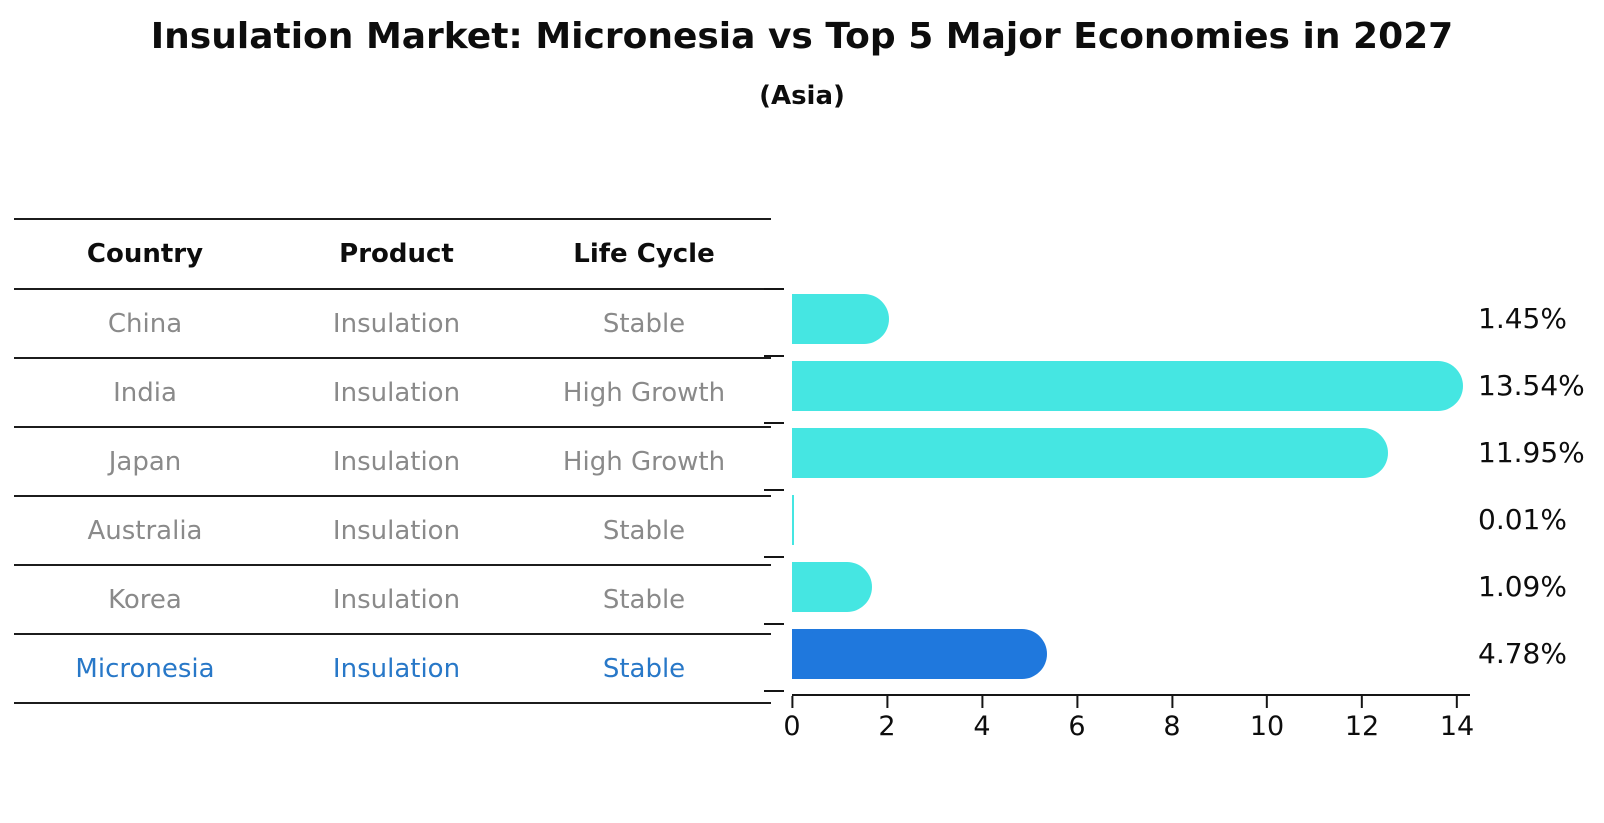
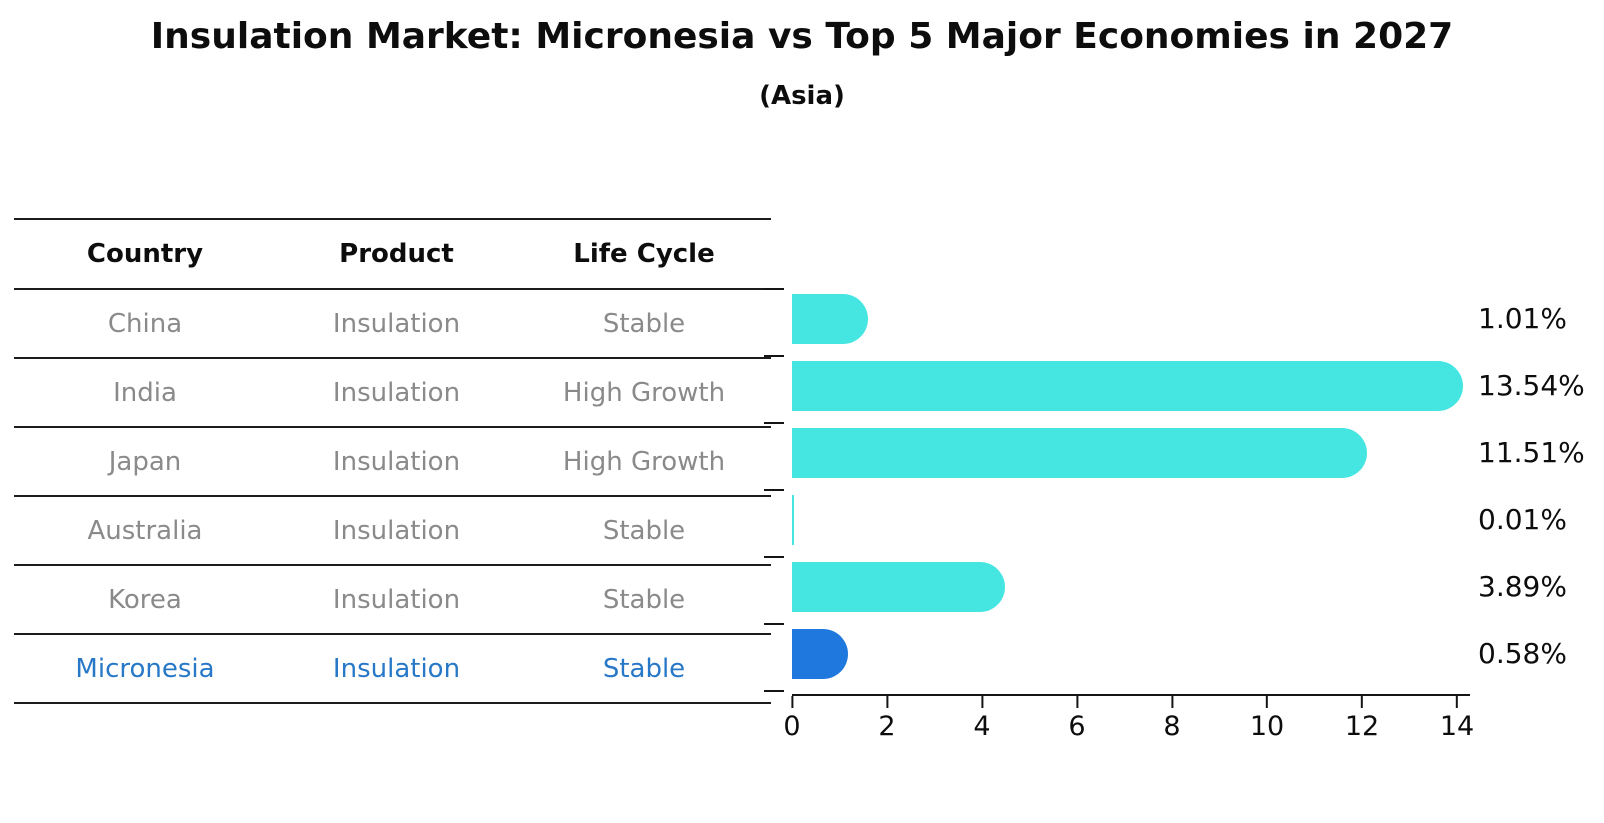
China: 1.45% -> 1.01%
Japan: 11.95% -> 11.51%
Korea: 1.09% -> 3.89%
Micronesia: 4.78% -> 0.58%
